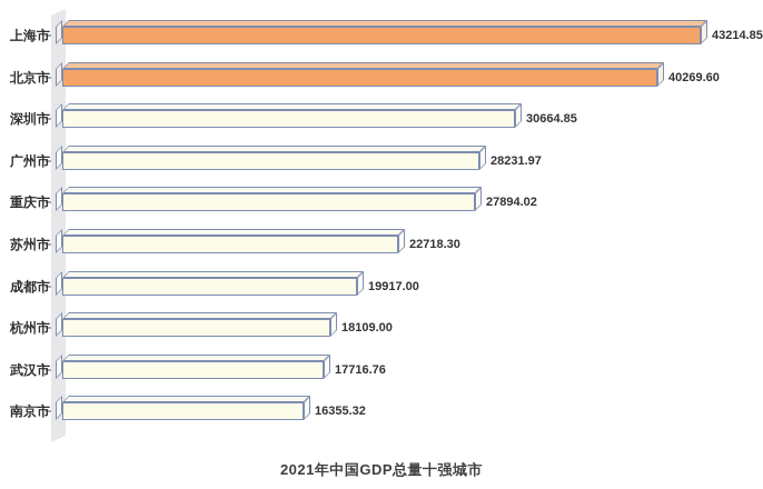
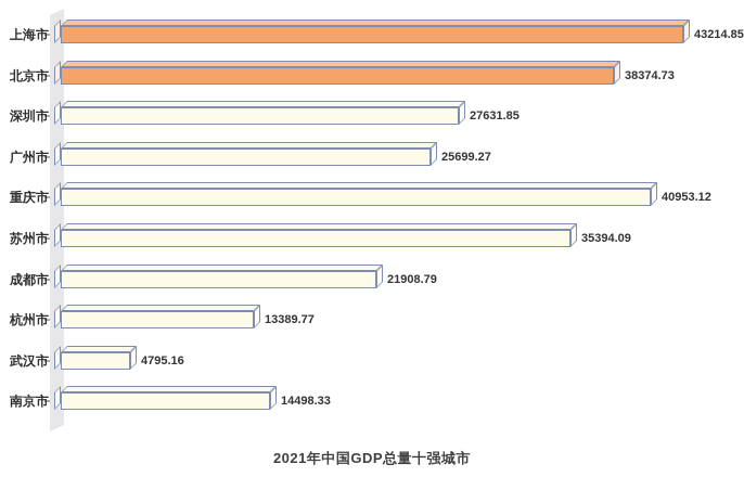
北京市: 40269.60 -> 38374.73
深圳市: 30664.85 -> 27631.85
广州市: 28231.97 -> 25699.27
重庆市: 27894.02 -> 40953.12
苏州市: 22718.30 -> 35394.09
成都市: 19917.00 -> 21908.79
杭州市: 18109.00 -> 13389.77
武汉市: 17716.76 -> 4795.16
南京市: 16355.32 -> 14498.33
